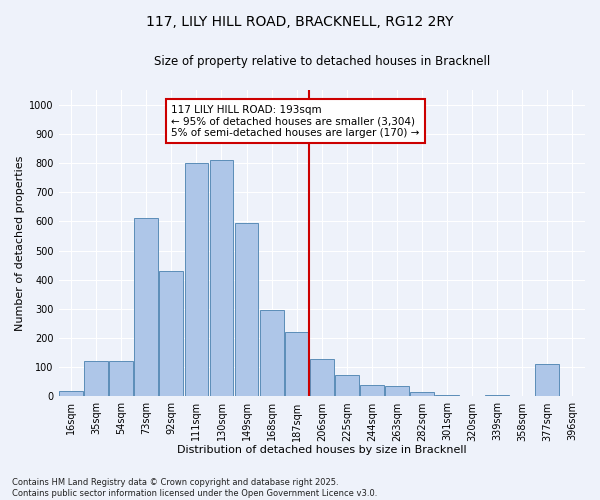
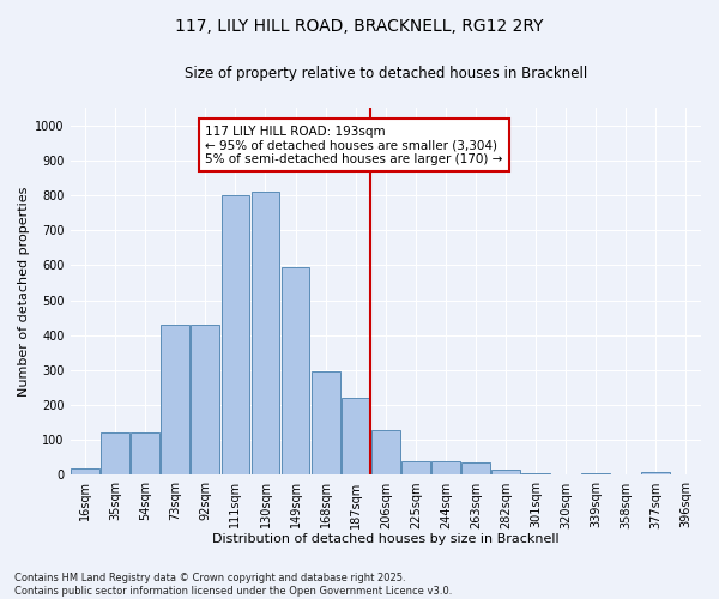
73sqm: 610 -> 430
225sqm: 75 -> 40
377sqm: 110 -> 8
